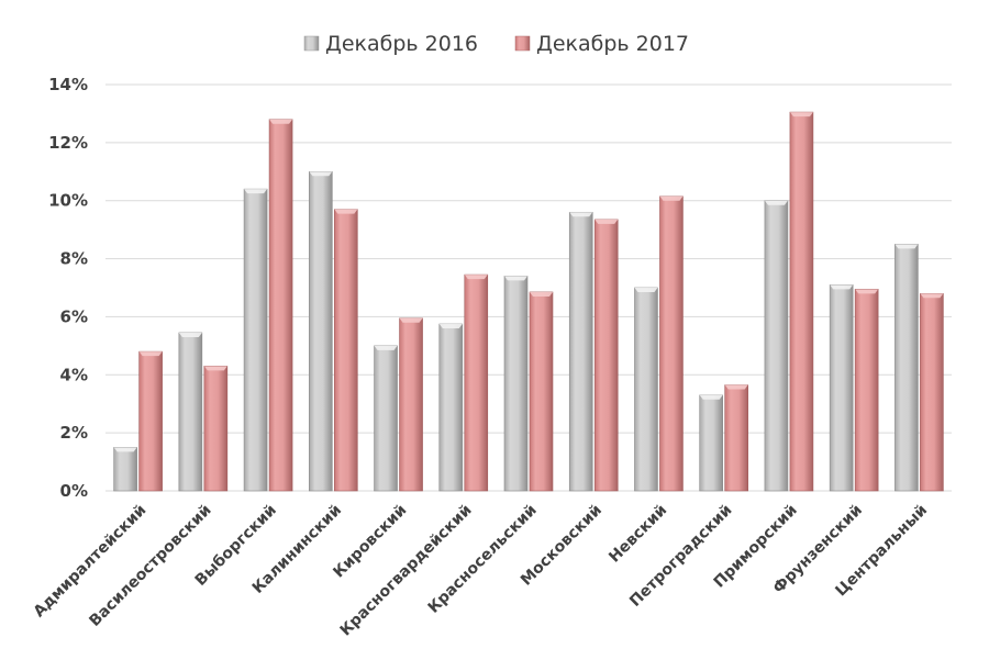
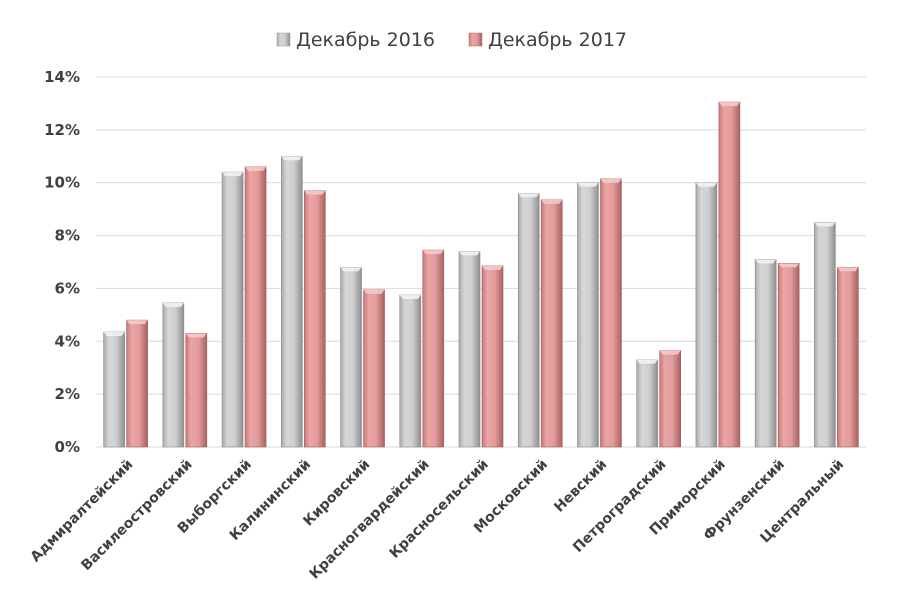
Декабрь 2016/Адмиралтейский: 1.5% -> 4.3%
Декабрь 2017/Выборгский: 12.8% -> 10.6%
Декабрь 2016/Кировский: 5.0% -> 6.8%
Декабрь 2016/Невский: 7.0% -> 10.0%
